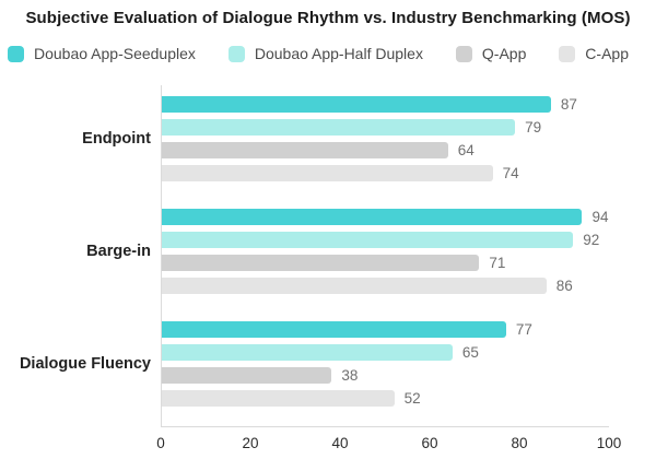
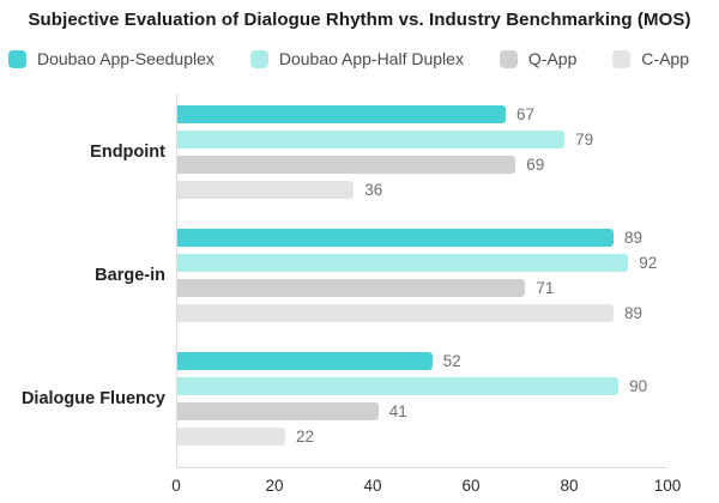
Doubao App-Seeduplex/Endpoint: 87 -> 67
Q-App/Endpoint: 64 -> 69
C-App/Endpoint: 74 -> 36
Doubao App-Seeduplex/Barge-in: 94 -> 89
C-App/Barge-in: 86 -> 89
Doubao App-Seeduplex/Dialogue Fluency: 77 -> 52
Doubao App-Half Duplex/Dialogue Fluency: 65 -> 90
Q-App/Dialogue Fluency: 38 -> 41
C-App/Dialogue Fluency: 52 -> 22
